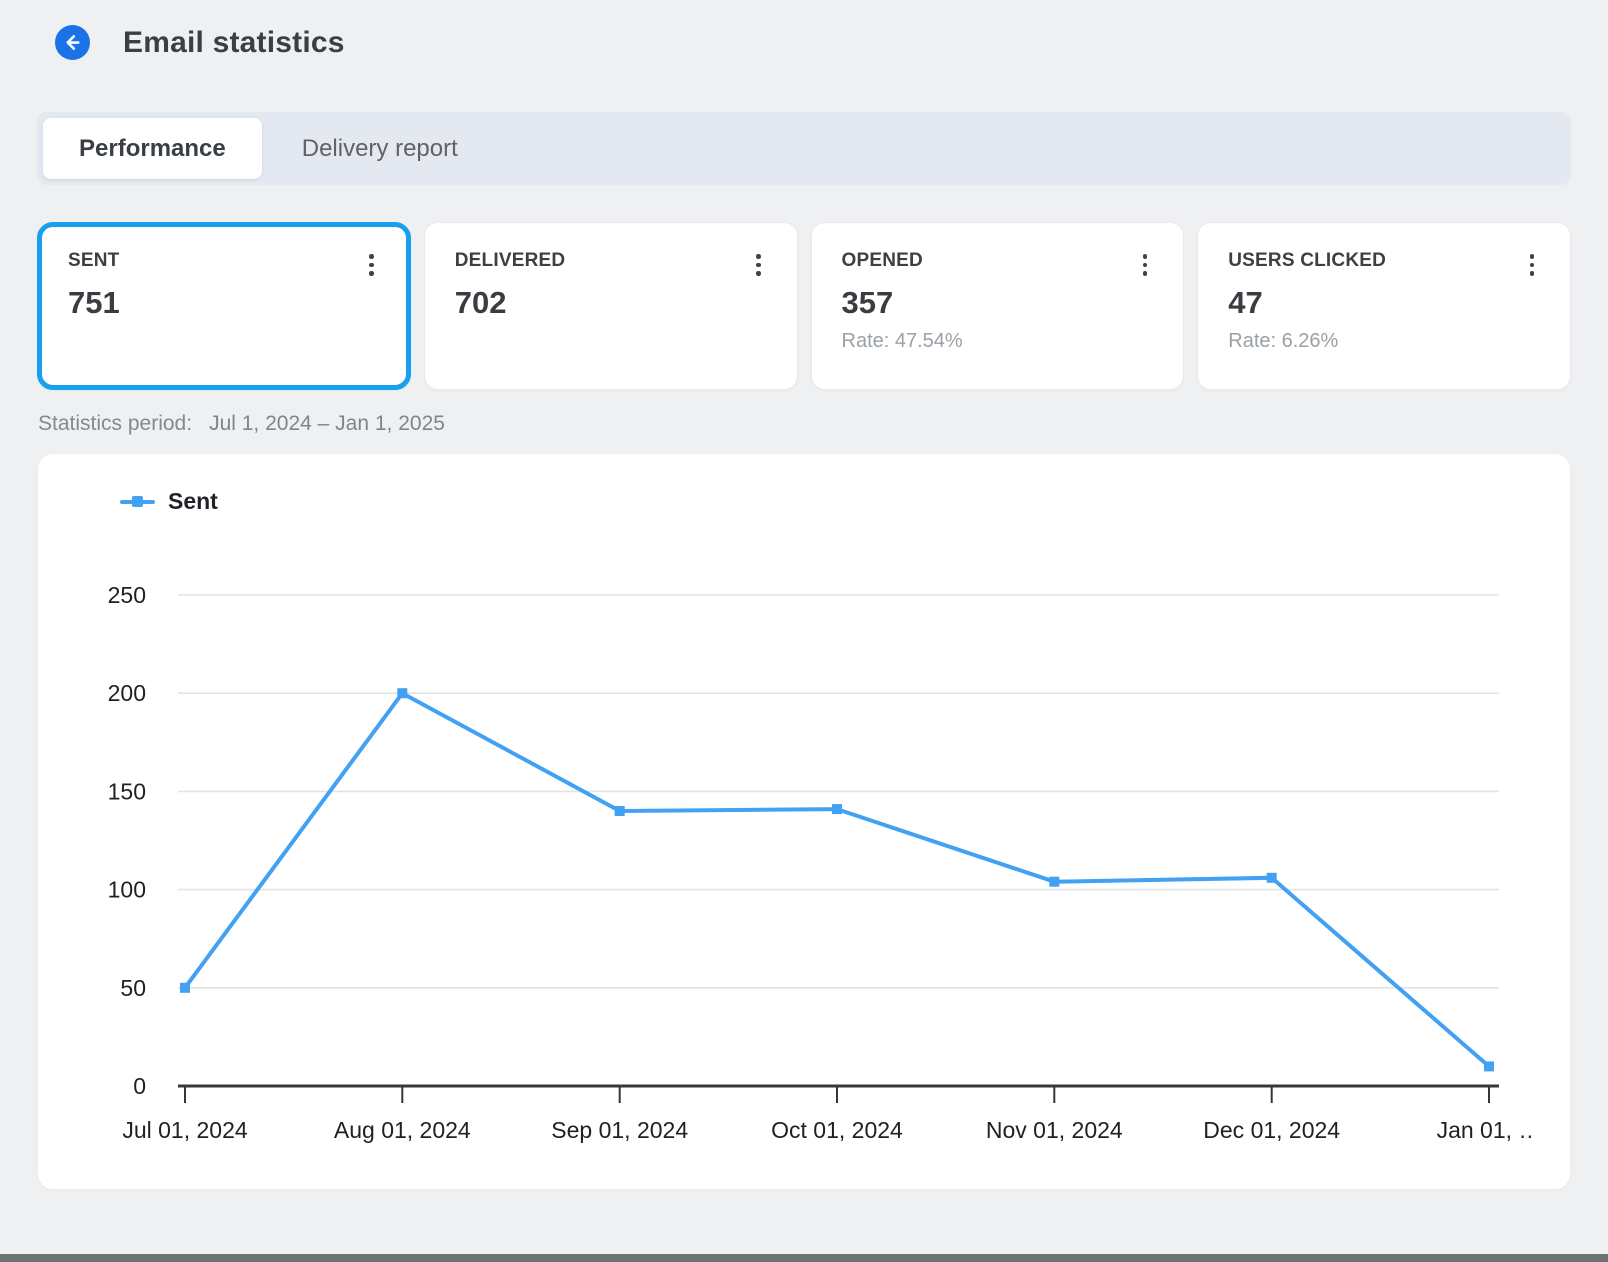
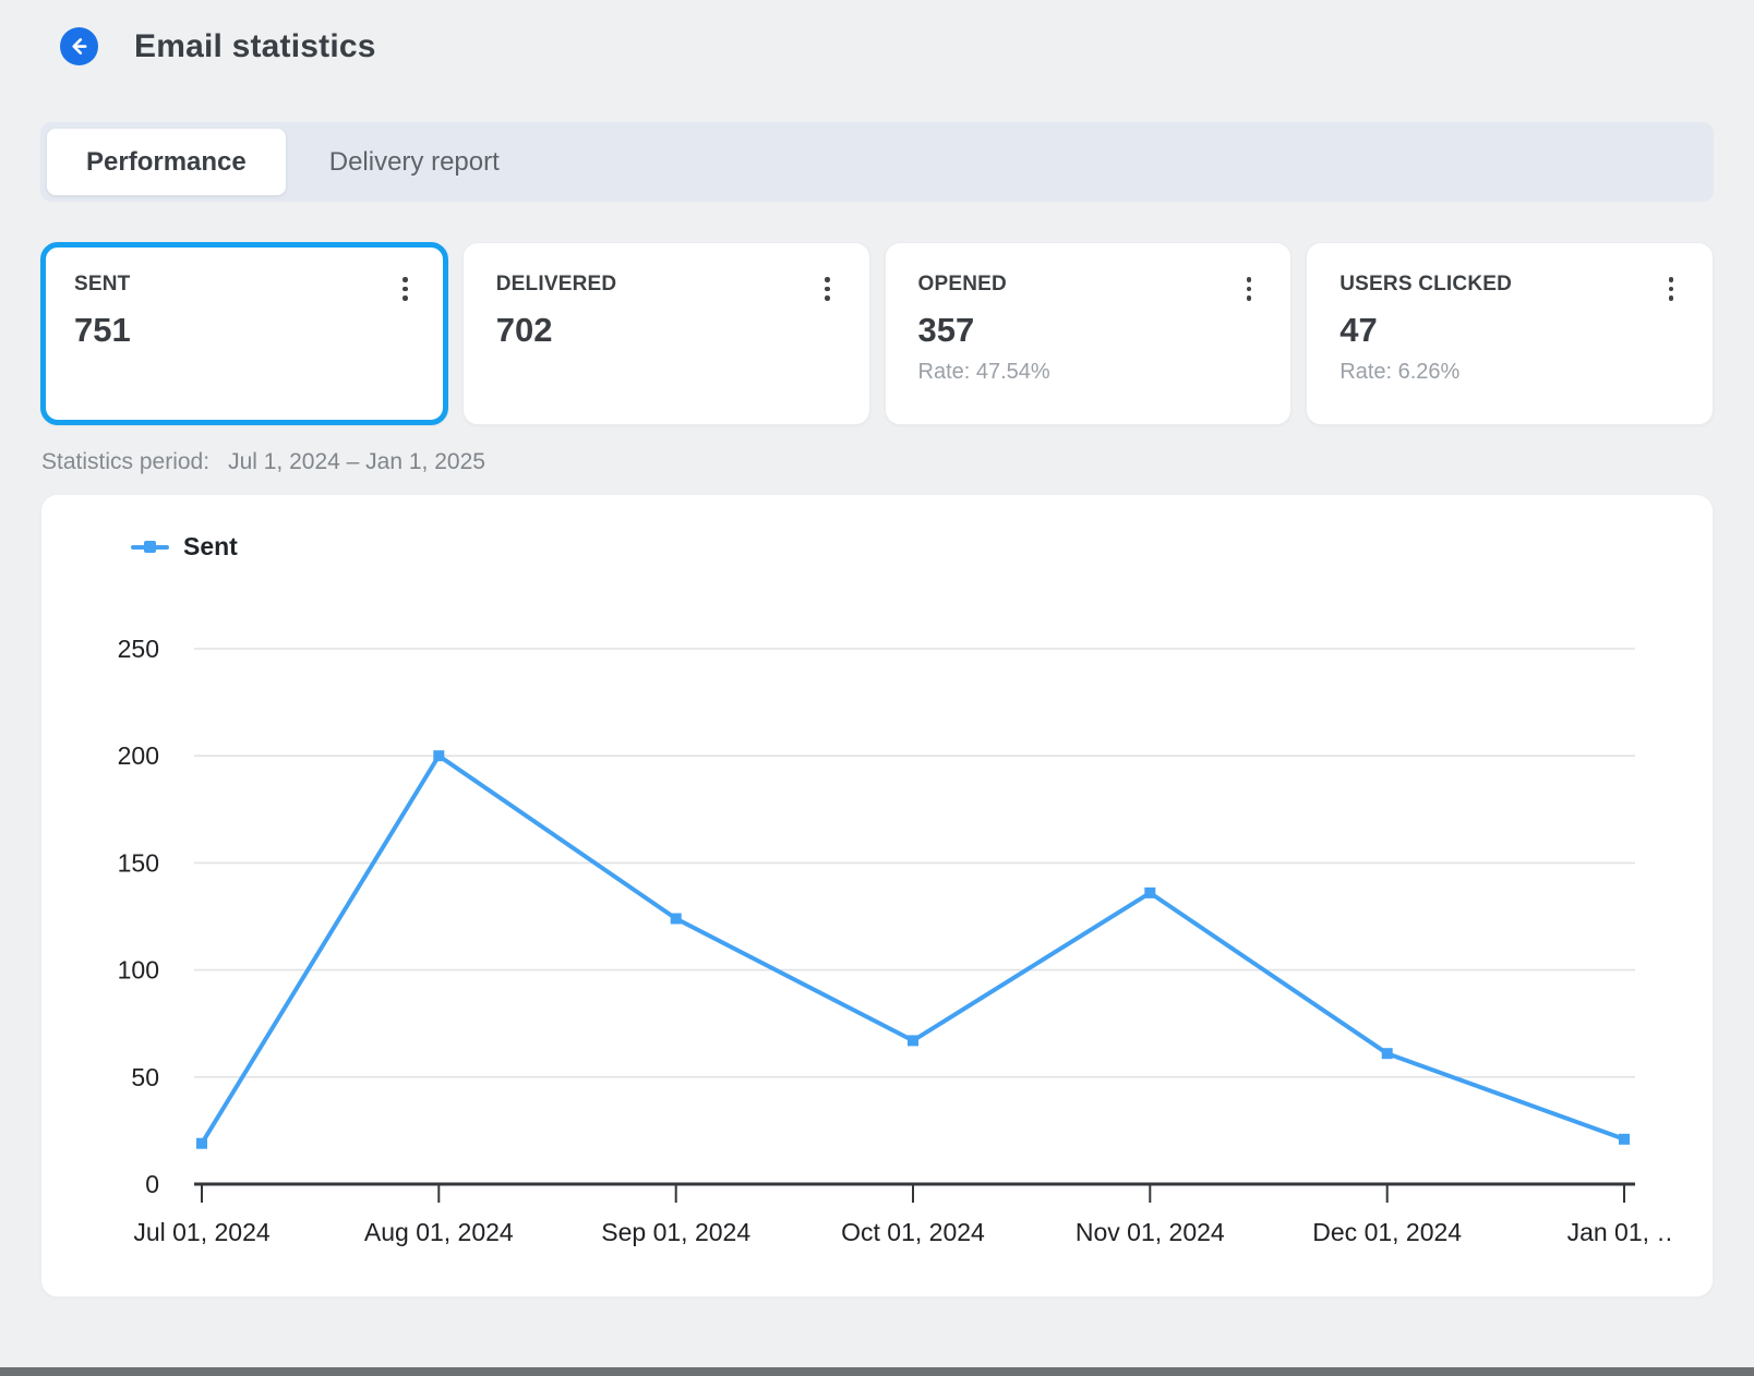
Jul 01, 2024: 50 -> 19
Sep 01, 2024: 140 -> 124
Oct 01, 2024: 141 -> 67
Nov 01, 2024: 104 -> 136
Dec 01, 2024: 106 -> 61
Jan 01, …: 10 -> 21
